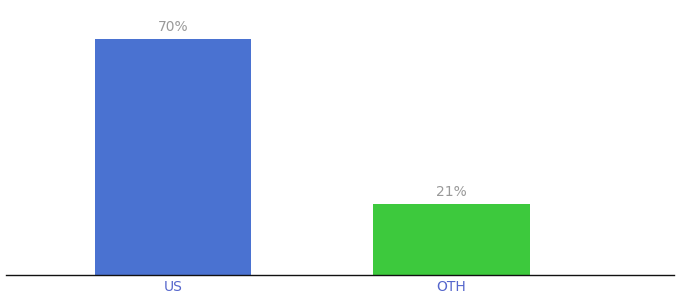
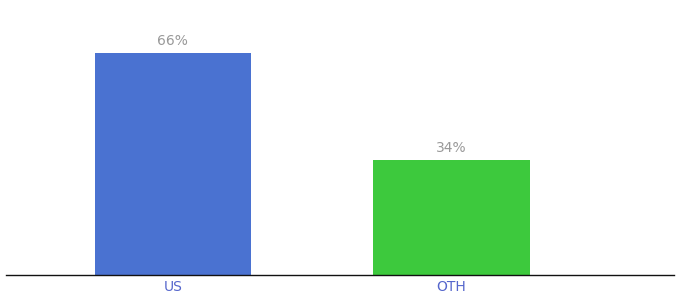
US: 70% -> 66%
OTH: 21% -> 34%
